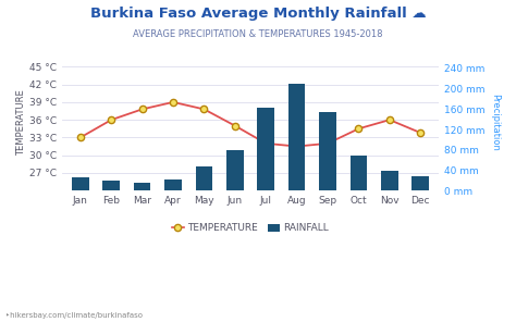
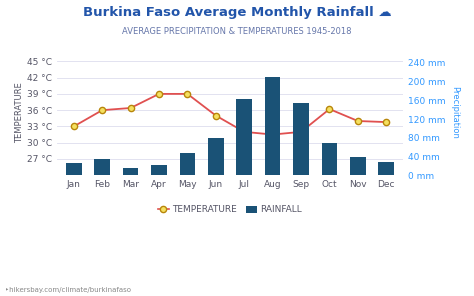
RAINFALL/Feb: 20 mm -> 35 mm
TEMPERATURE/Mar: 37.8 °C -> 36.4 °C
TEMPERATURE/May: 37.8 °C -> 39.0 °C
TEMPERATURE/Oct: 34.5 °C -> 36.2 °C
TEMPERATURE/Nov: 36.0 °C -> 34.0 °C
